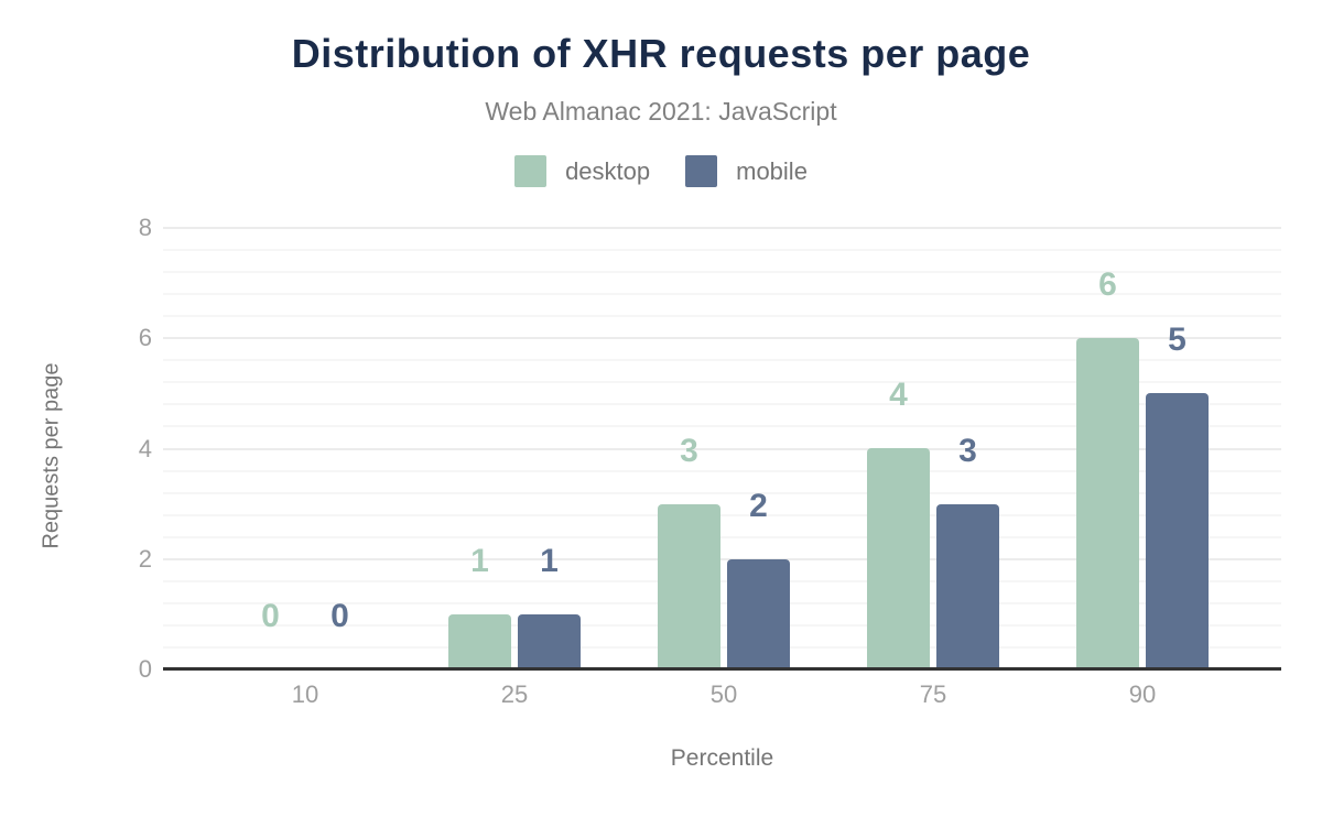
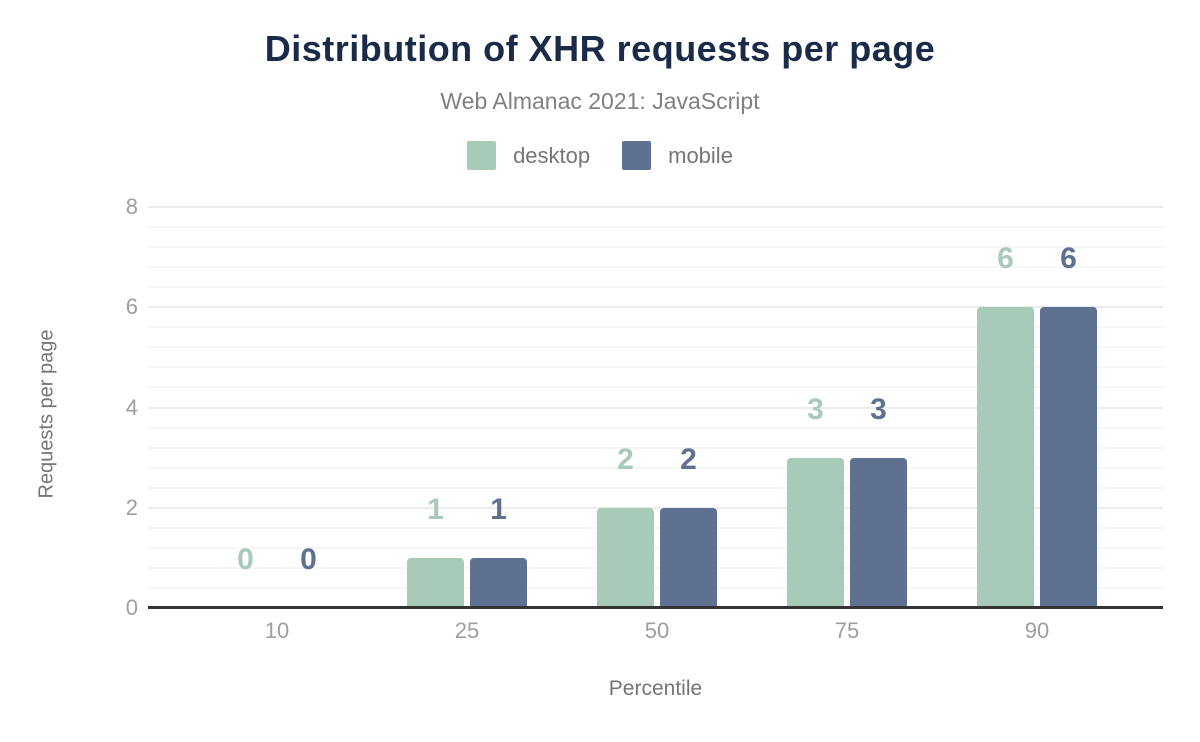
desktop/50: 3 -> 2
desktop/75: 4 -> 3
mobile/90: 5 -> 6
